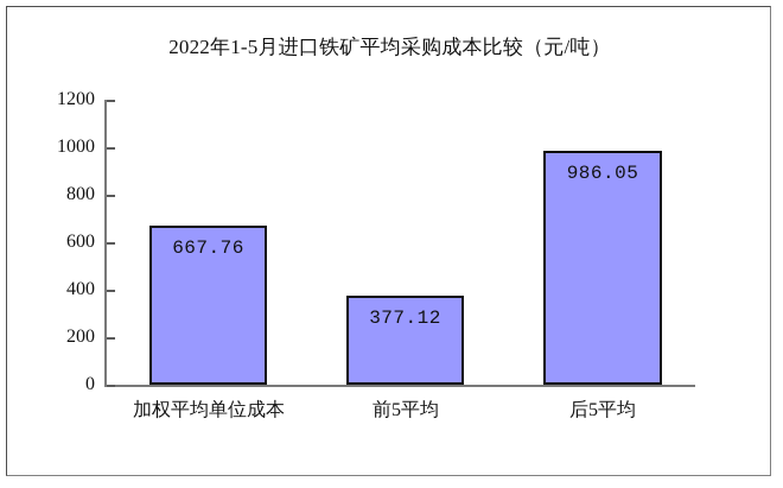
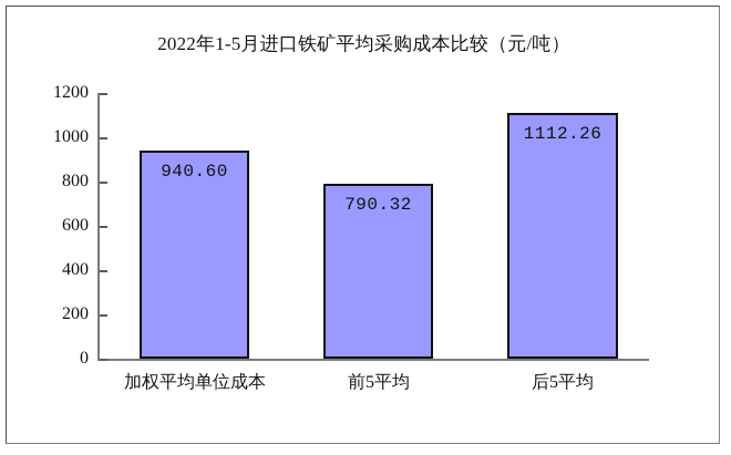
加权平均单位成本: 667.76 -> 940.60
前5平均: 377.12 -> 790.32
后5平均: 986.05 -> 1112.26
